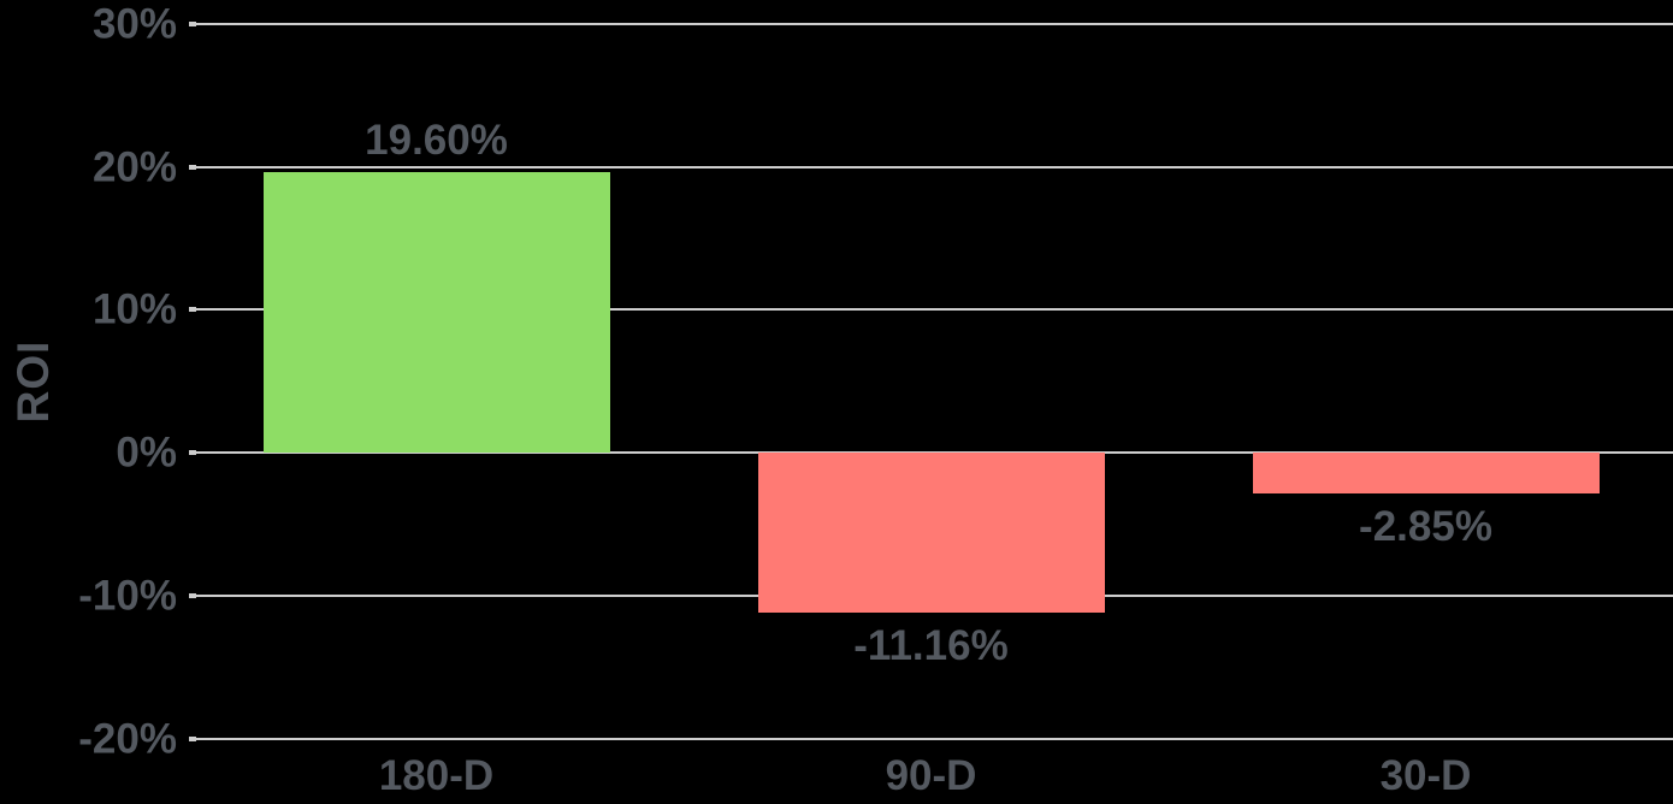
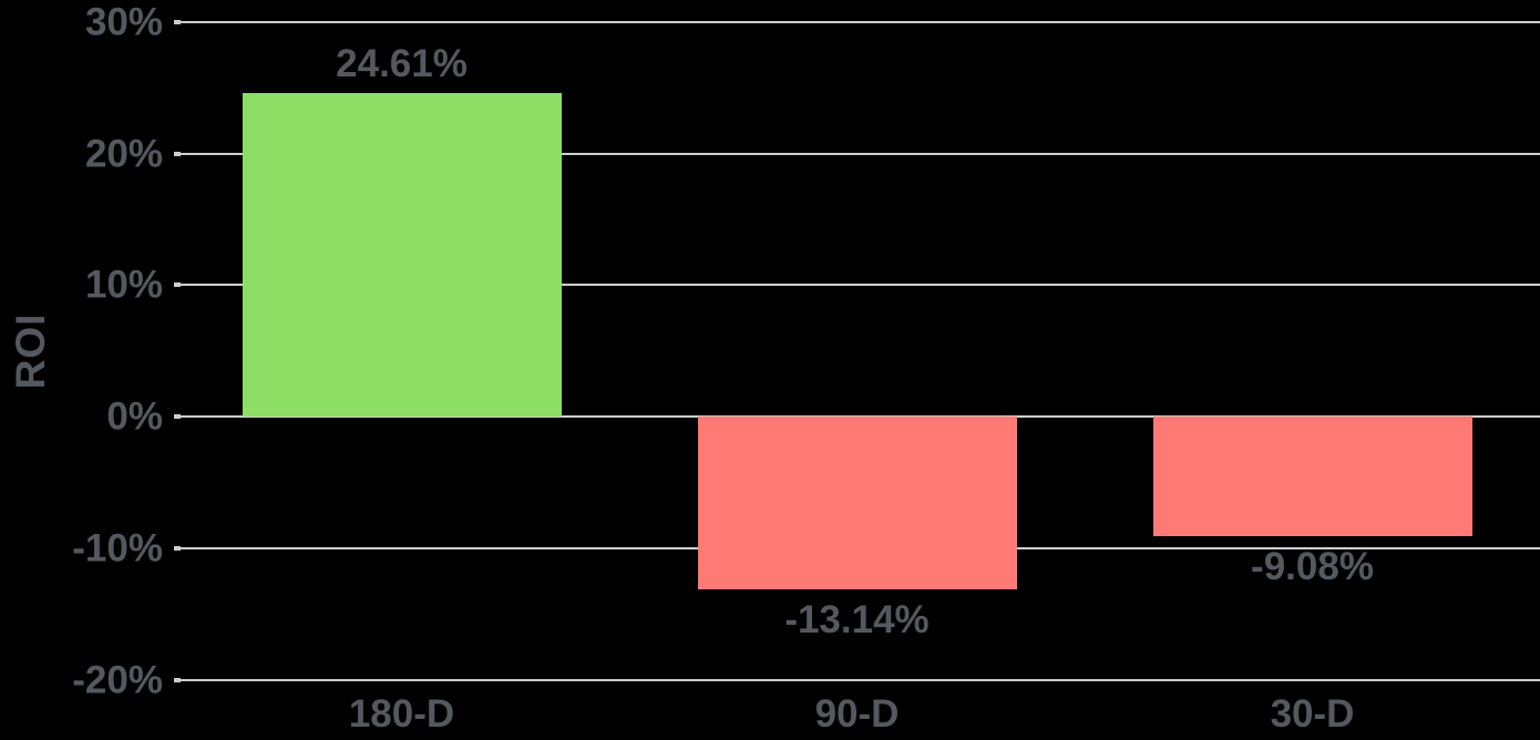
180-D: 19.60% -> 24.61%
90-D: -11.16% -> -13.14%
30-D: -2.85% -> -9.08%
